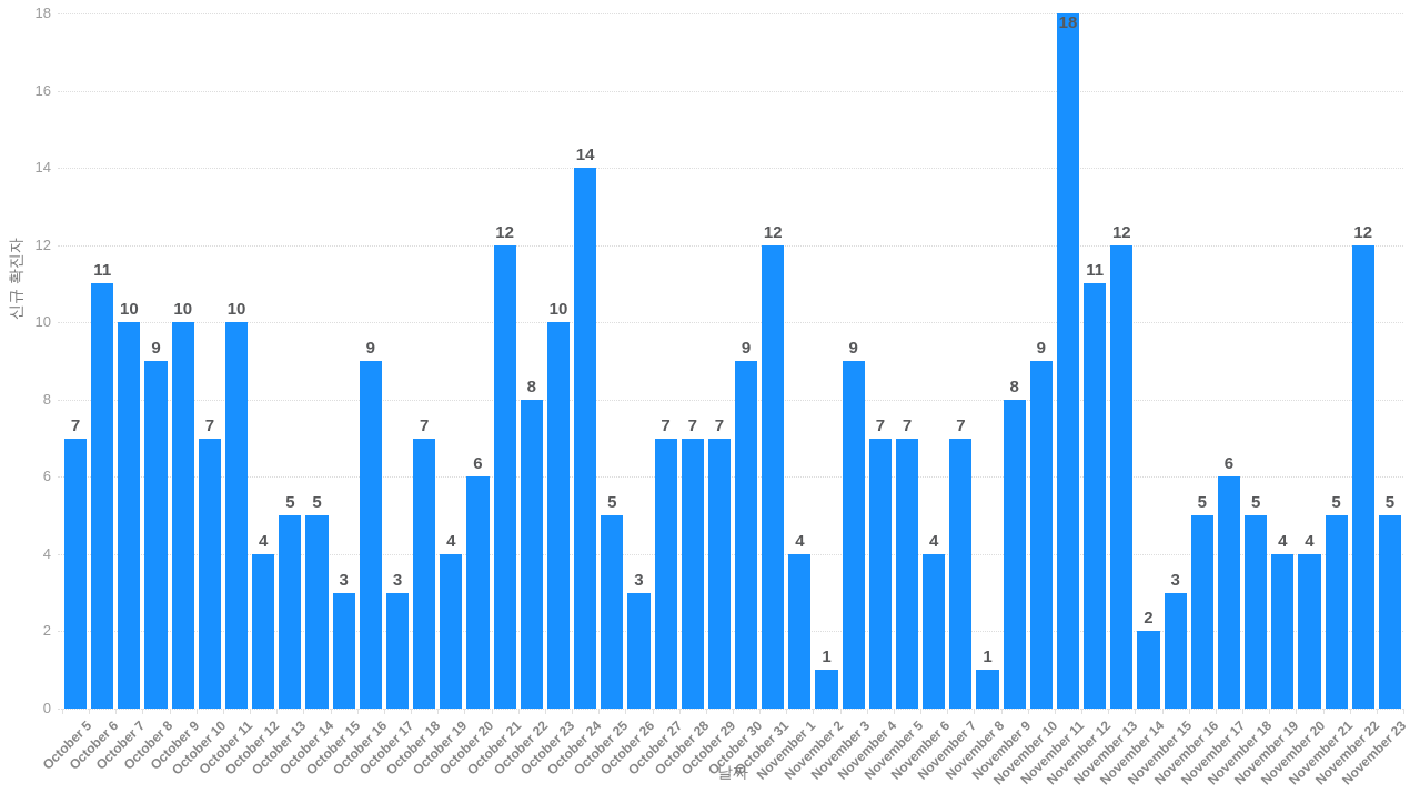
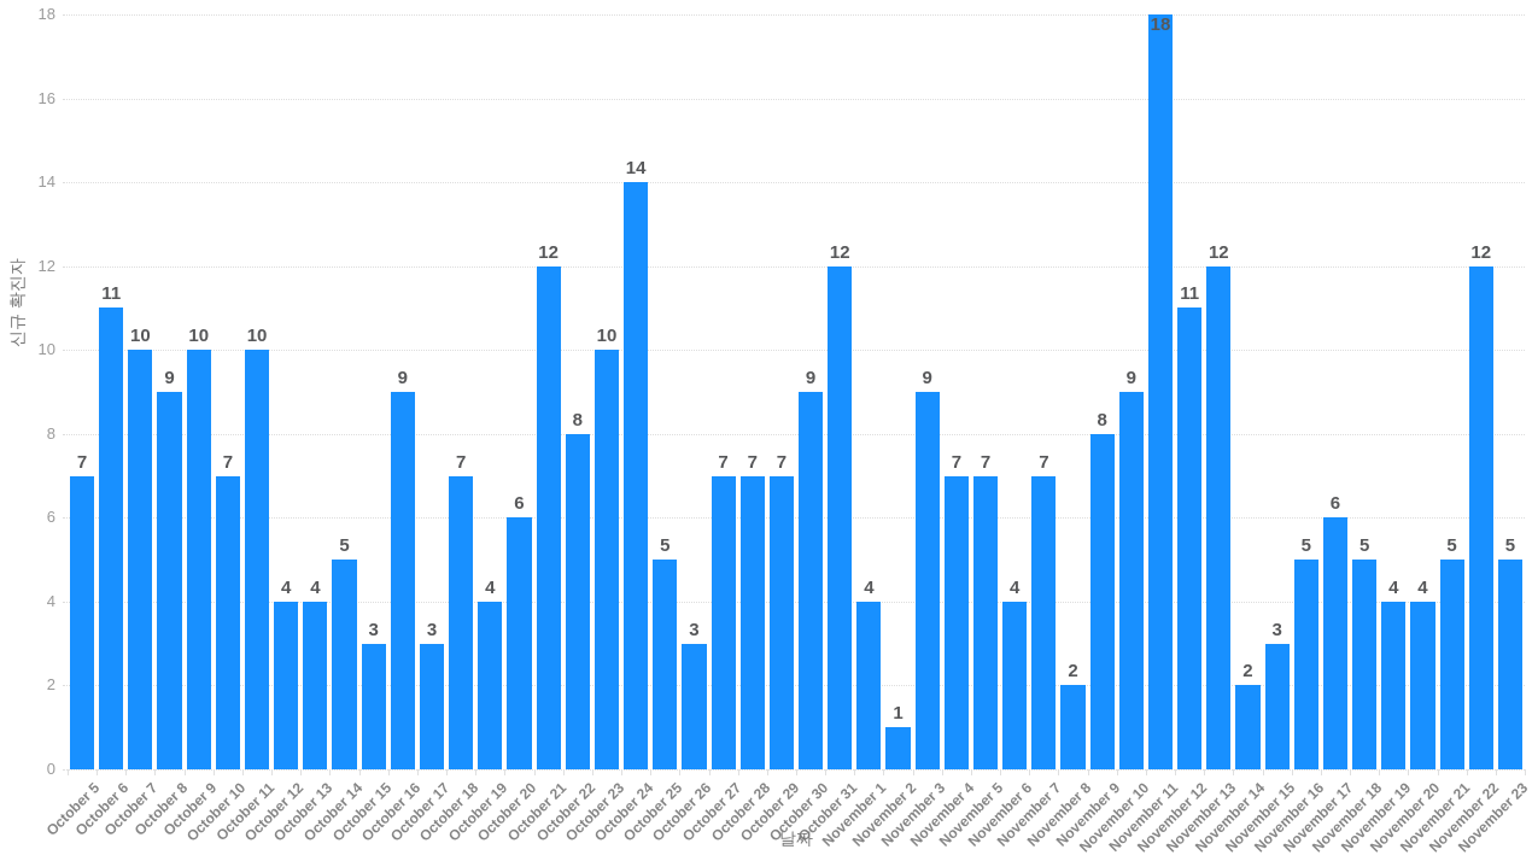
October 13: 5 -> 4
November 8: 1 -> 2
